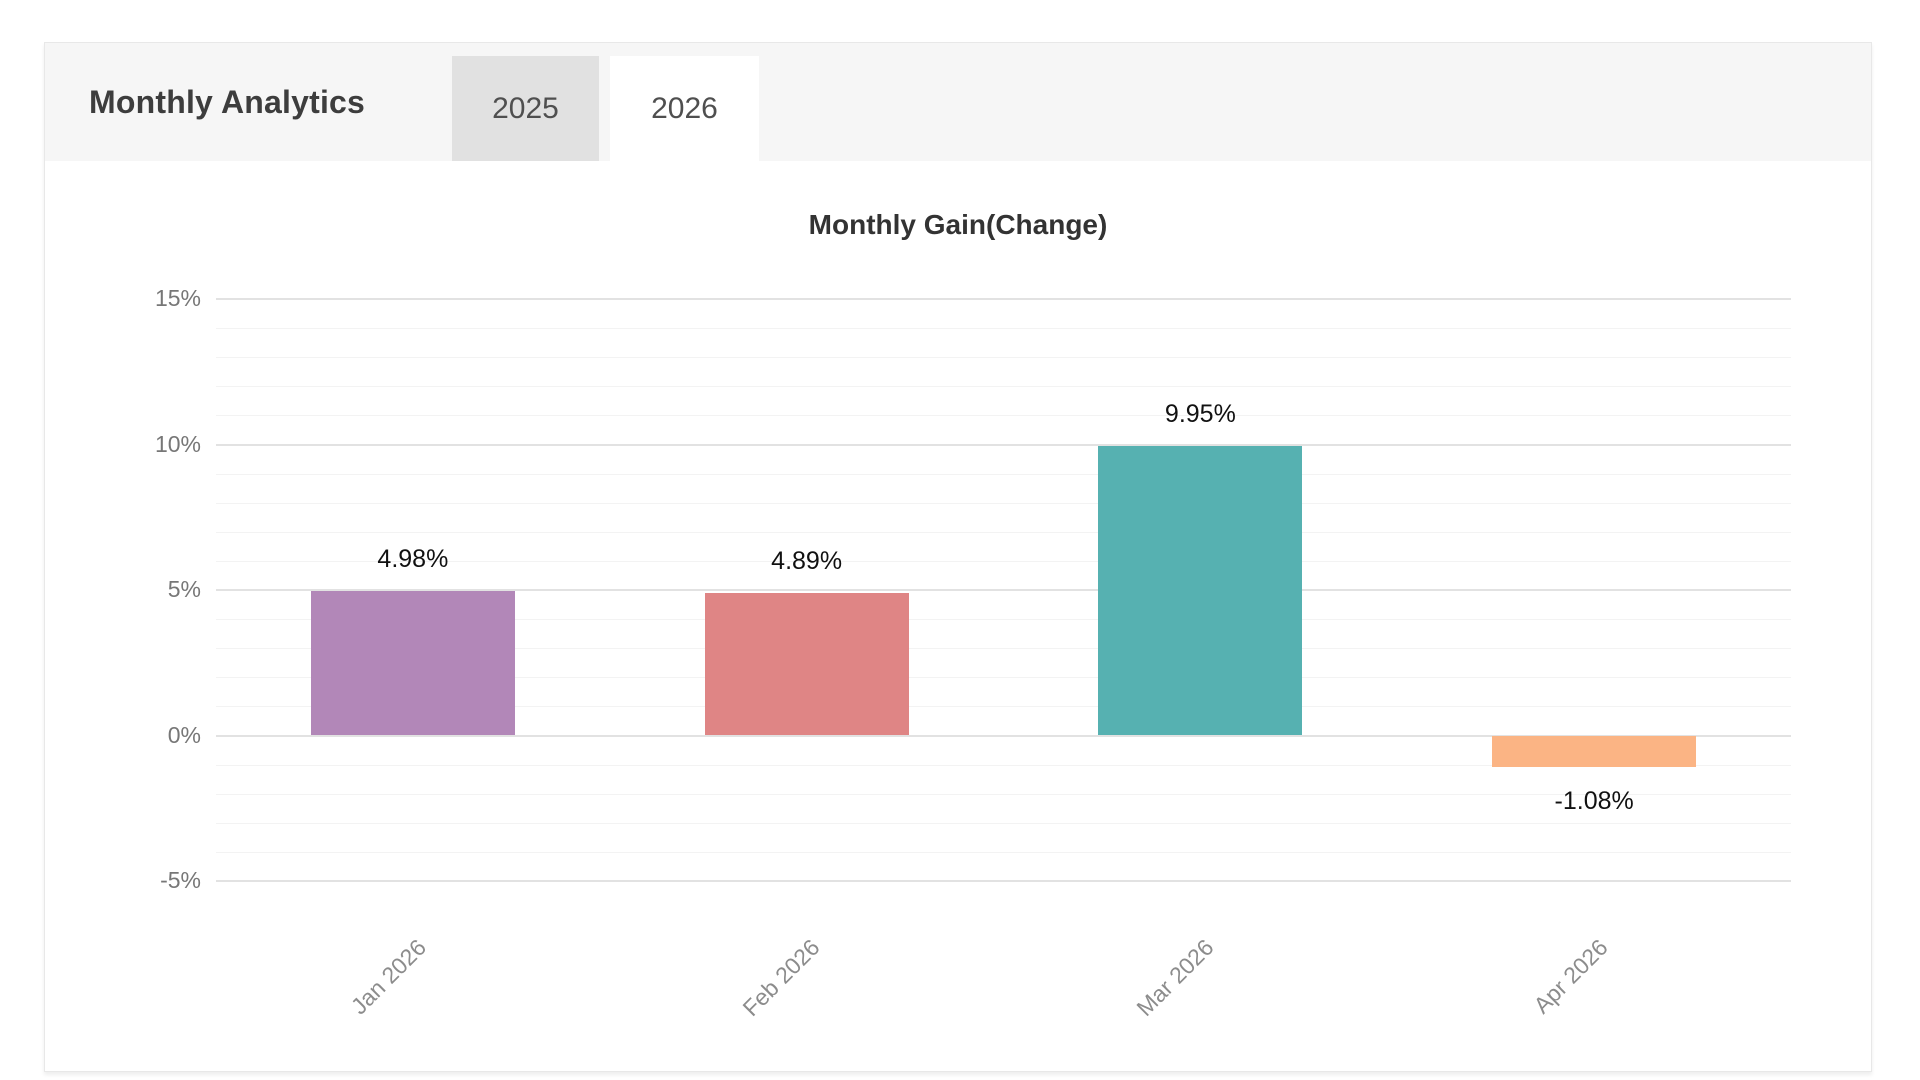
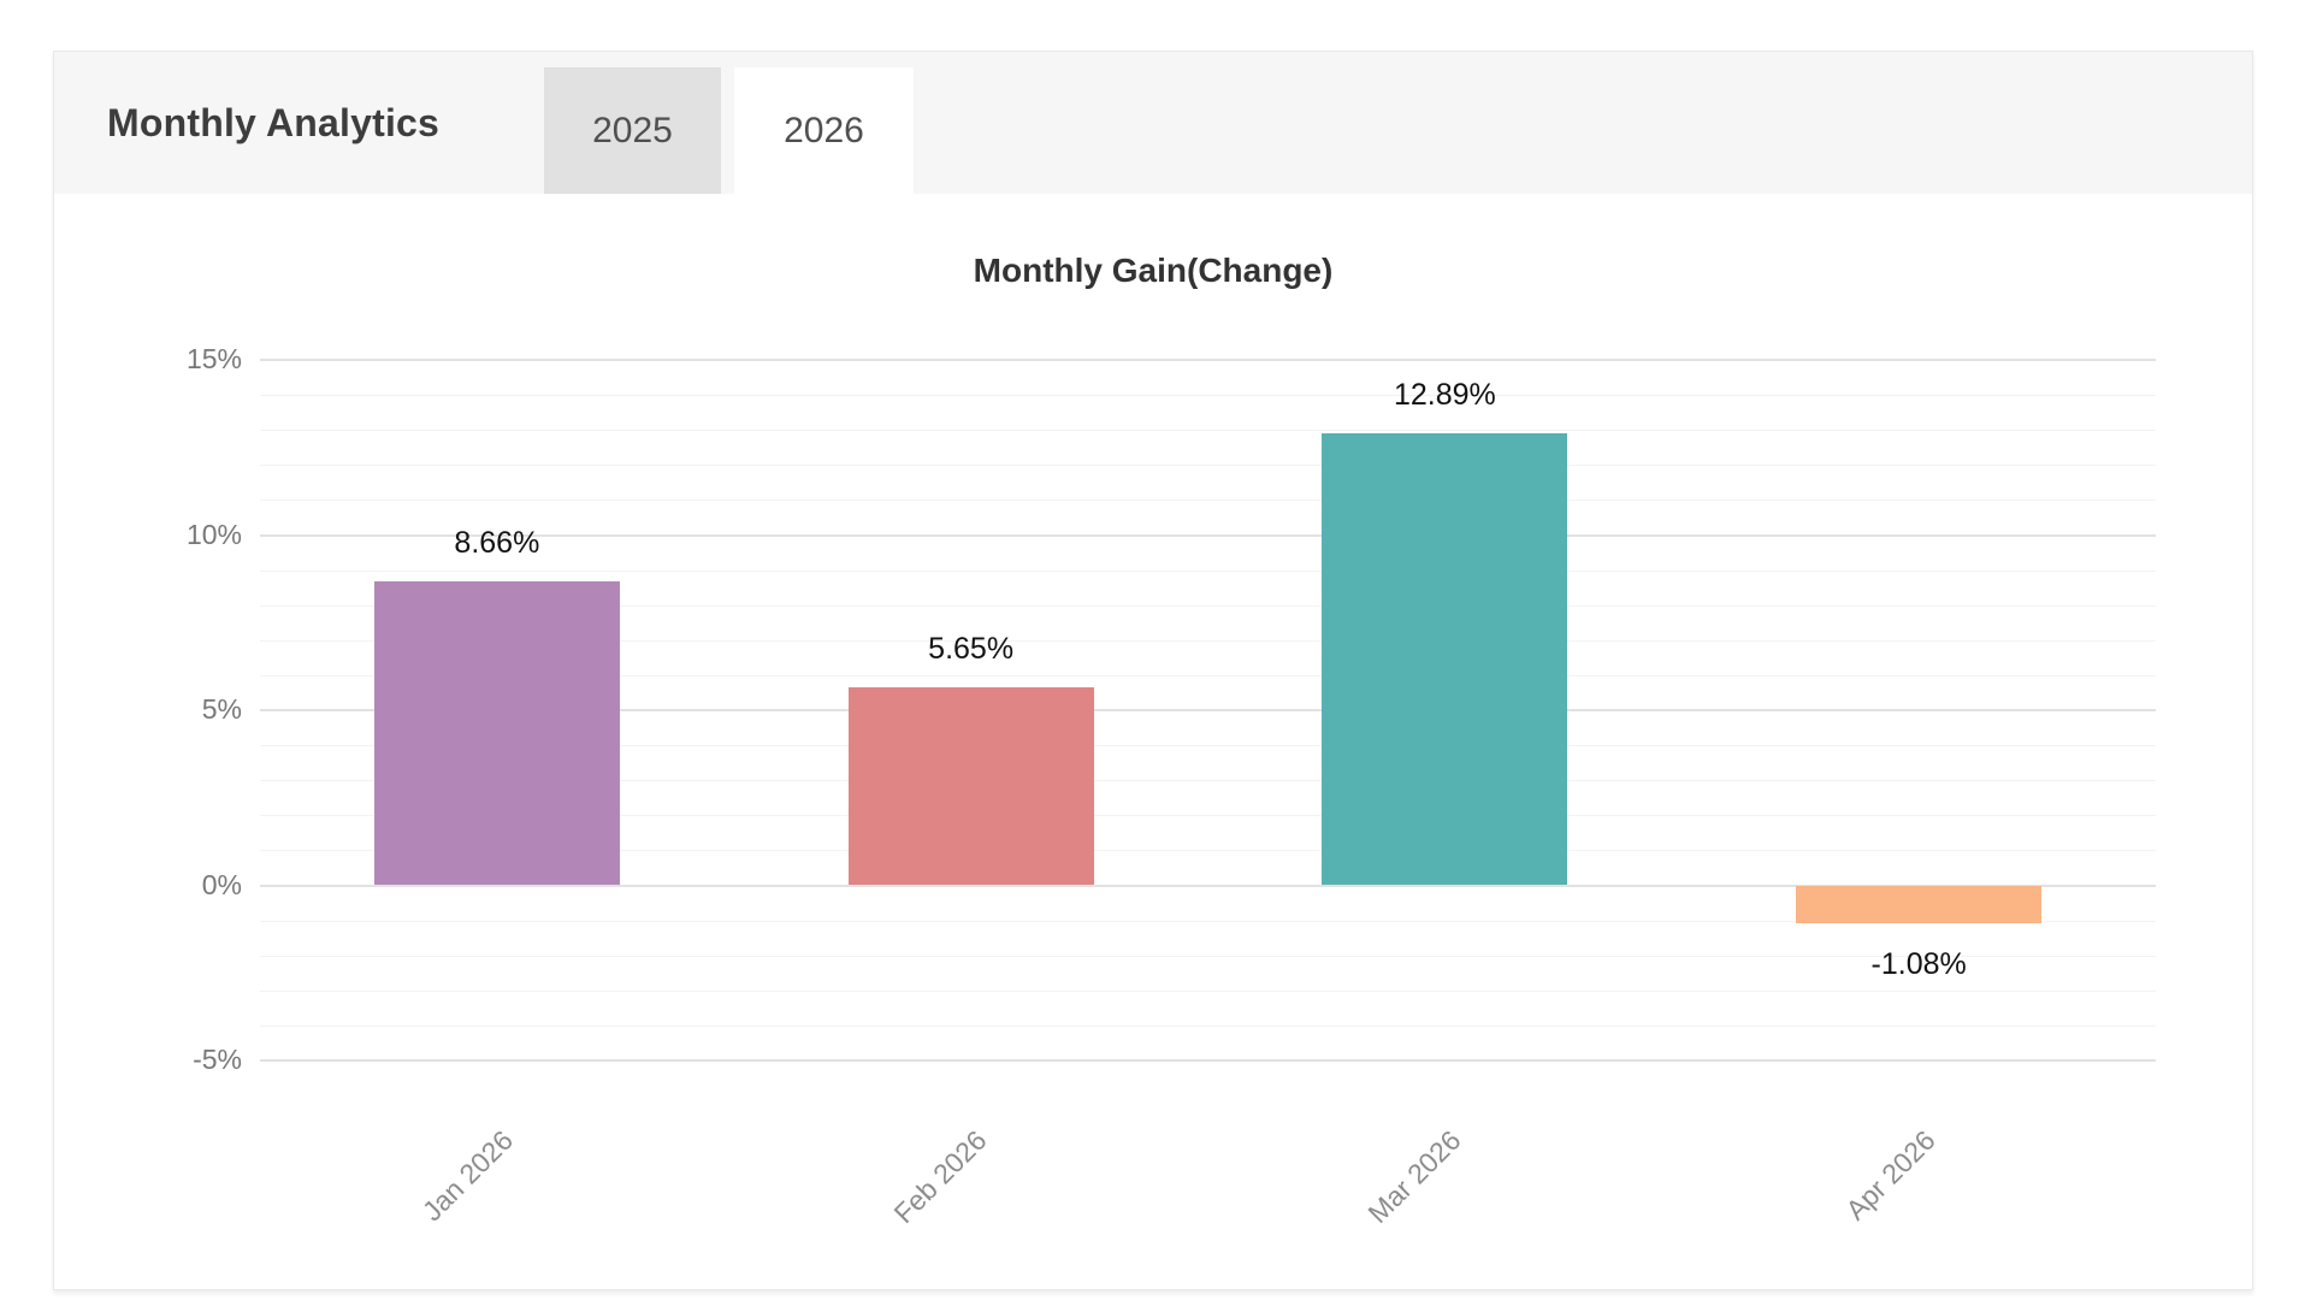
Jan 2026: 4.98% -> 8.66%
Feb 2026: 4.89% -> 5.65%
Mar 2026: 9.95% -> 12.89%
